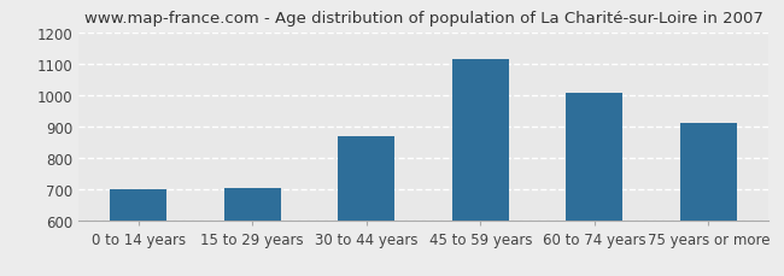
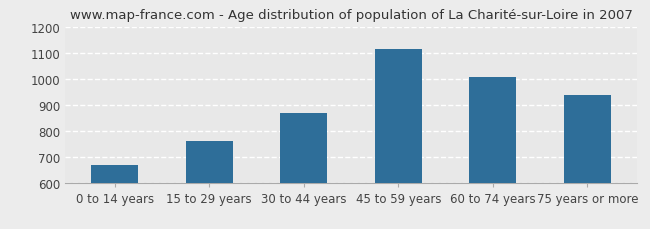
0 to 14 years: 700 -> 670
15 to 29 years: 705 -> 762
75 years or more: 910 -> 937
